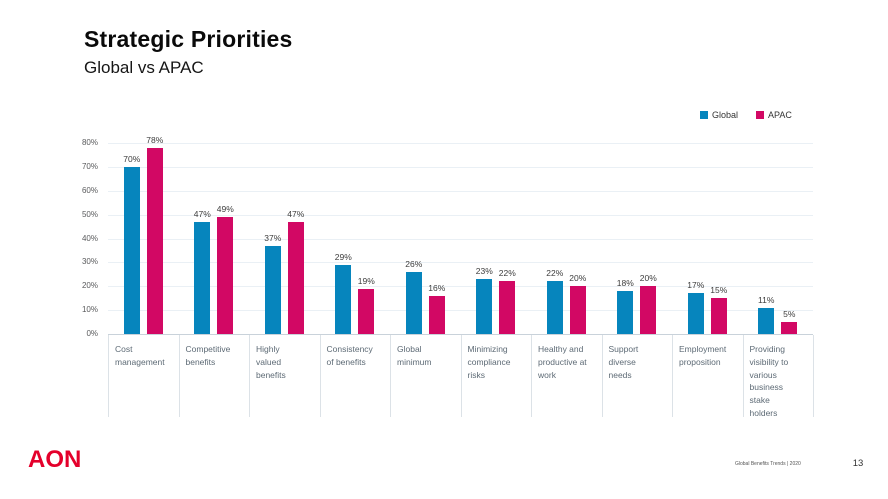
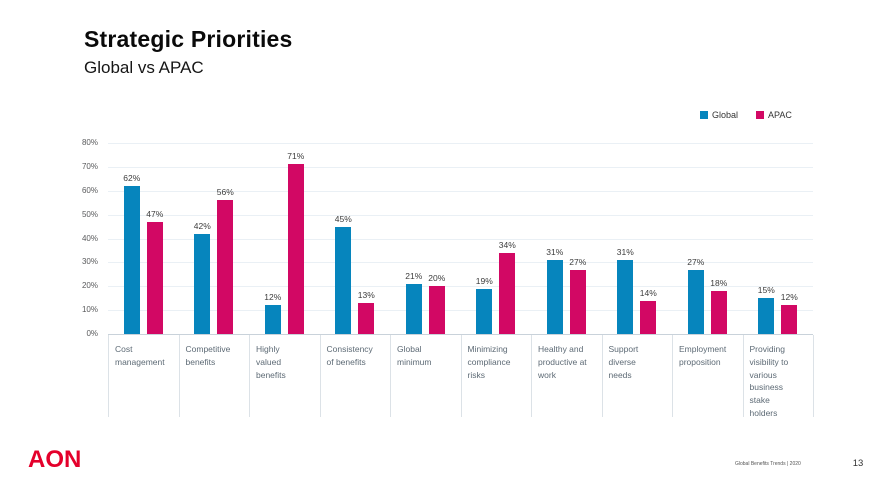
Global/Cost management: 70% -> 62%
APAC/Cost management: 78% -> 47%
Global/Competitive benefits: 47% -> 42%
APAC/Competitive benefits: 49% -> 56%
Global/Highly valued benefits: 37% -> 12%
APAC/Highly valued benefits: 47% -> 71%
Global/Consistency of benefits: 29% -> 45%
APAC/Consistency of benefits: 19% -> 13%
Global/Global minimum: 26% -> 21%
APAC/Global minimum: 16% -> 20%
Global/Minimizing compliance risks: 23% -> 19%
APAC/Minimizing compliance risks: 22% -> 34%
Global/Healthy and productive at work: 22% -> 31%
APAC/Healthy and productive at work: 20% -> 27%
Global/Support diverse needs: 18% -> 31%
APAC/Support diverse needs: 20% -> 14%
Global/Employment proposition: 17% -> 27%
APAC/Employment proposition: 15% -> 18%
Global/Providing visibility to various business stake holders: 11% -> 15%
APAC/Providing visibility to various business stake holders: 5% -> 12%
